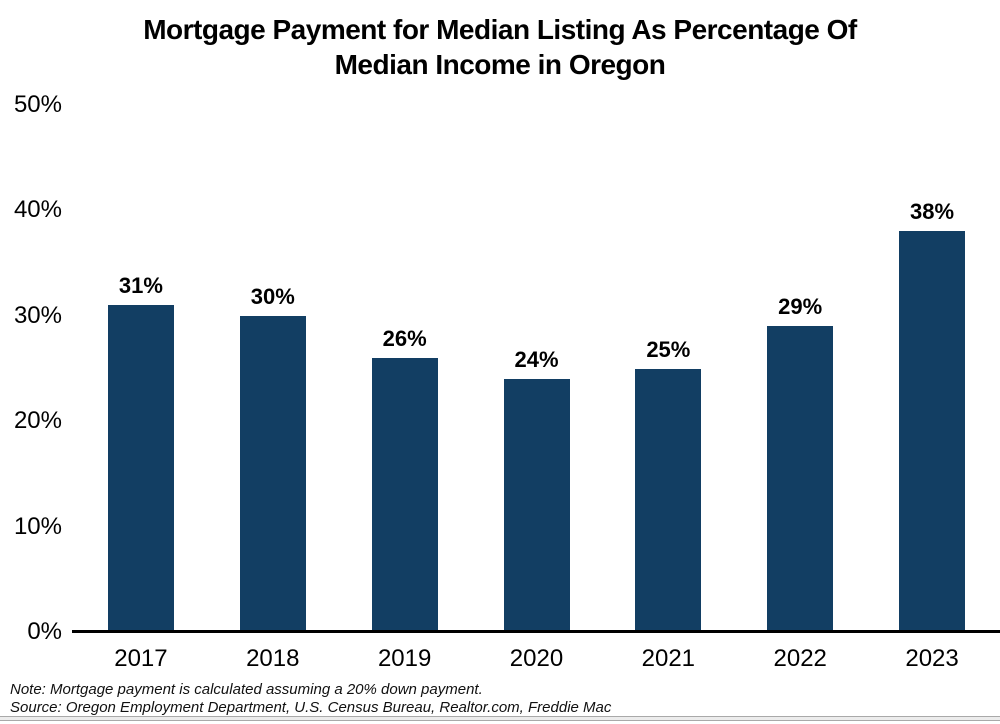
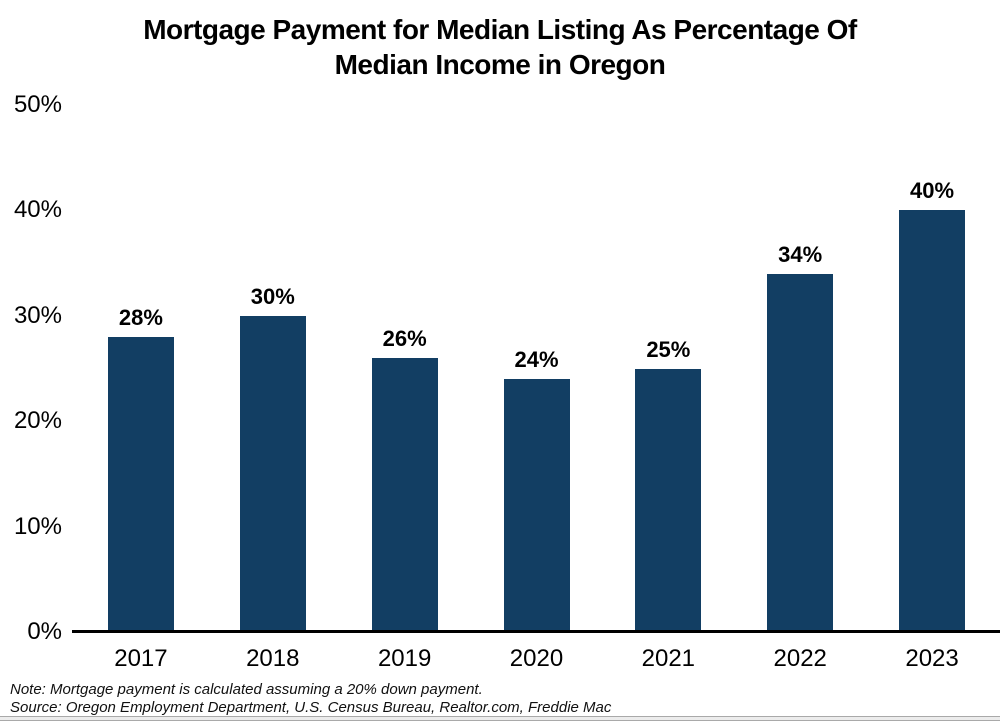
2017: 31% -> 28%
2022: 29% -> 34%
2023: 38% -> 40%
